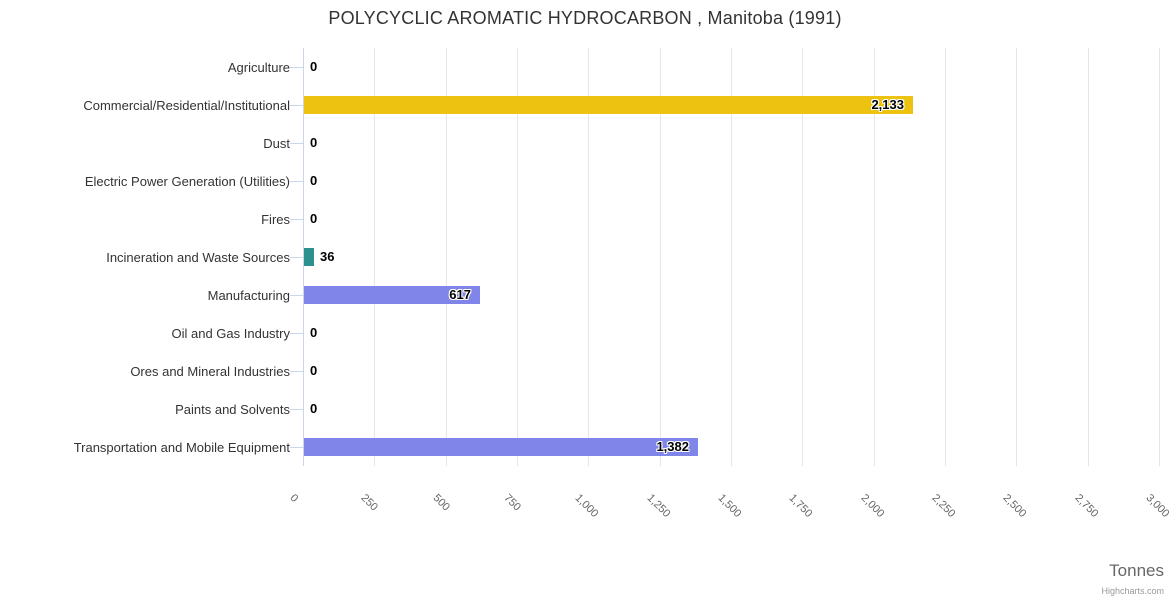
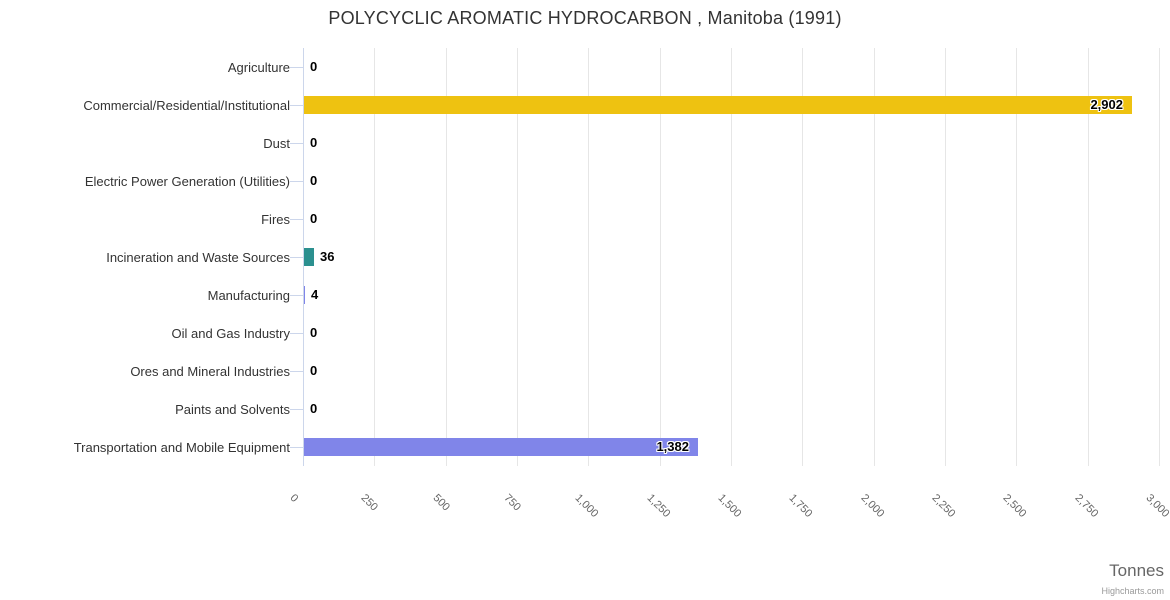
Commercial/Residential/Institutional: 2,133 -> 2,902
Manufacturing: 617 -> 4
